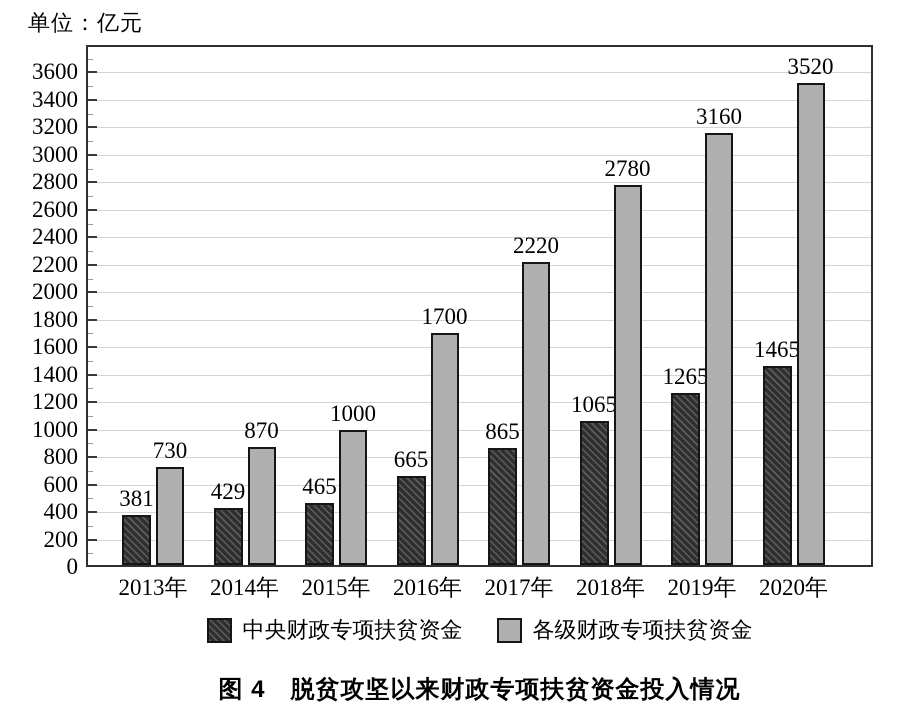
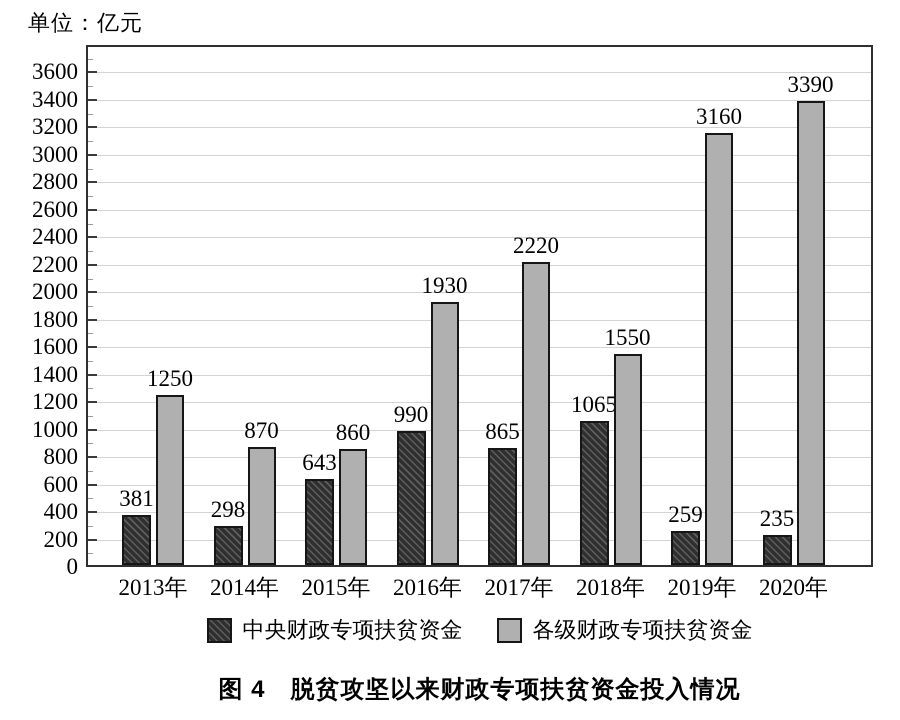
各级财政专项扶贫资金/2013年: 730 -> 1250
中央财政专项扶贫资金/2014年: 429 -> 298
中央财政专项扶贫资金/2015年: 465 -> 643
各级财政专项扶贫资金/2015年: 1000 -> 860
中央财政专项扶贫资金/2016年: 665 -> 990
各级财政专项扶贫资金/2016年: 1700 -> 1930
各级财政专项扶贫资金/2018年: 2780 -> 1550
中央财政专项扶贫资金/2019年: 1265 -> 259
中央财政专项扶贫资金/2020年: 1465 -> 235
各级财政专项扶贫资金/2020年: 3520 -> 3390
